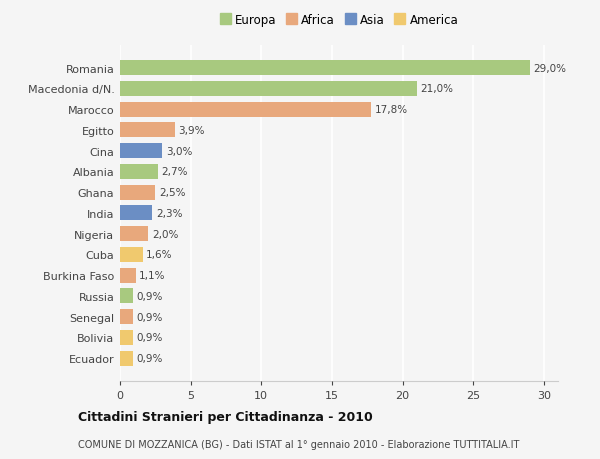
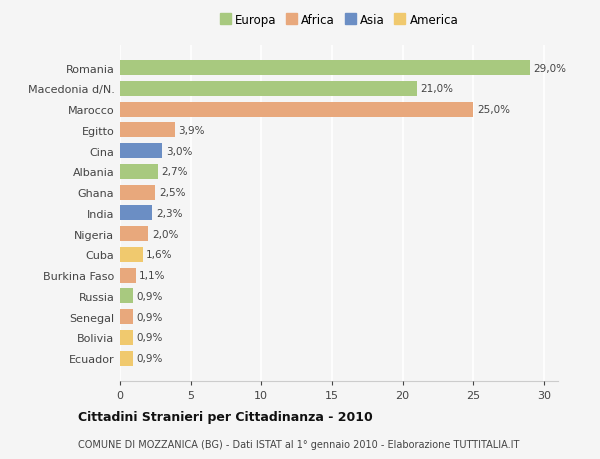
Marocco: 17,8% -> 25,0%
